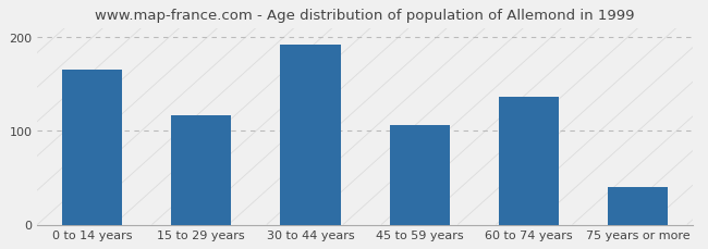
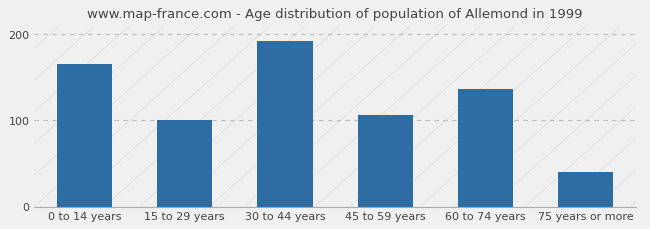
15 to 29 years: 117 -> 100
